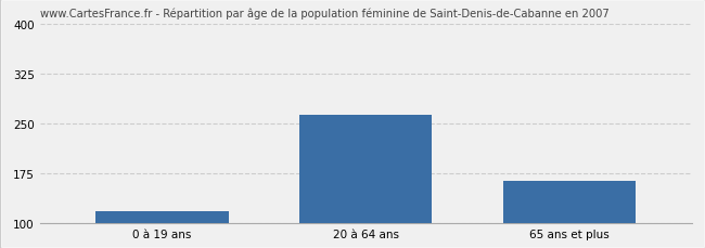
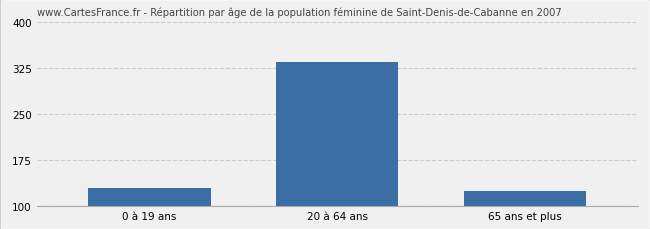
0 à 19 ans: 118 -> 130
20 à 64 ans: 264 -> 335
65 ans et plus: 164 -> 125
